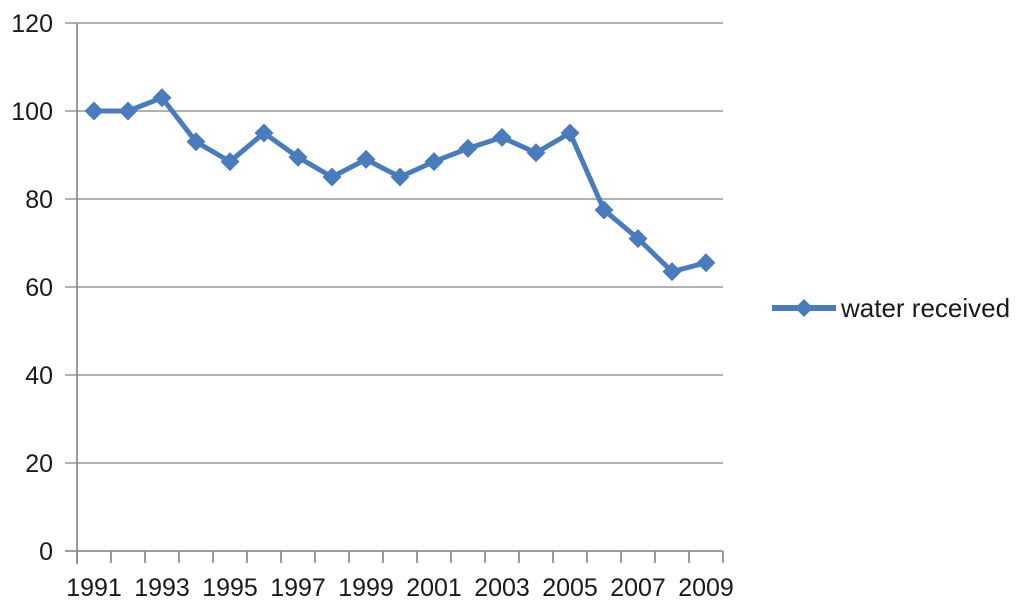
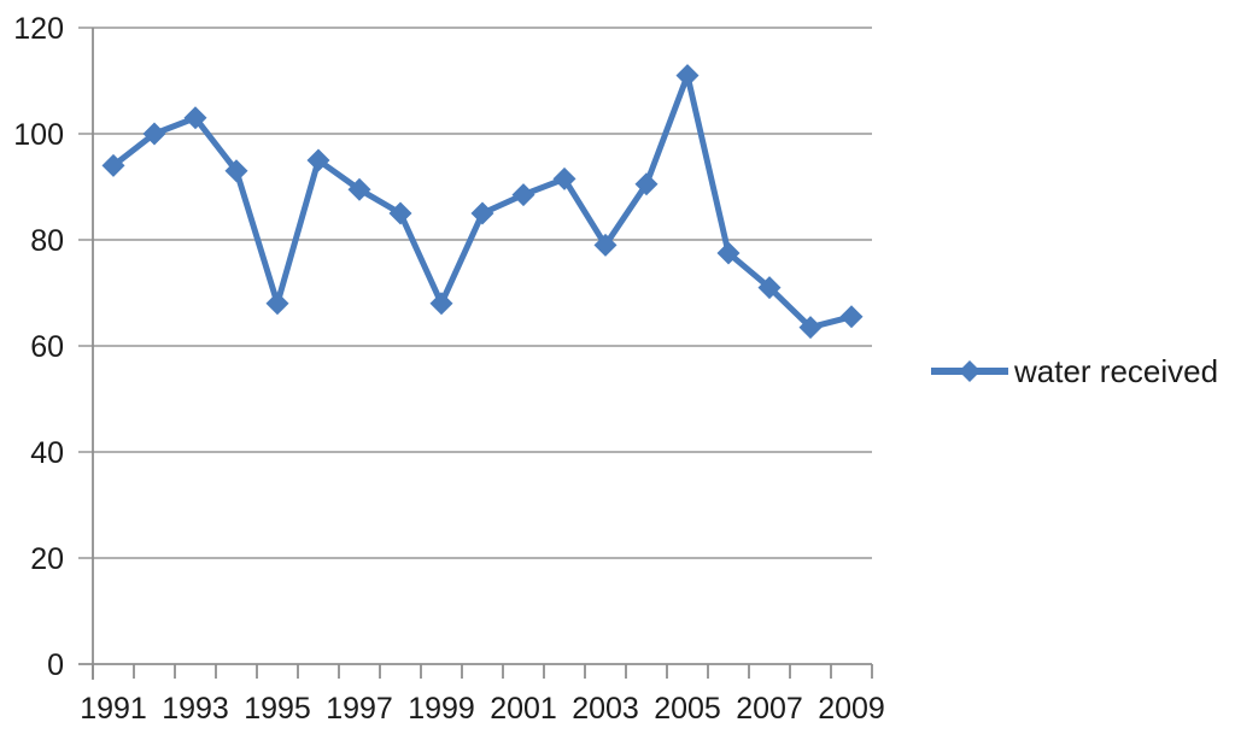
1991: 100 -> 94
1995: 88 -> 68
1999: 89 -> 68
2003: 94 -> 79
2005: 95 -> 111
